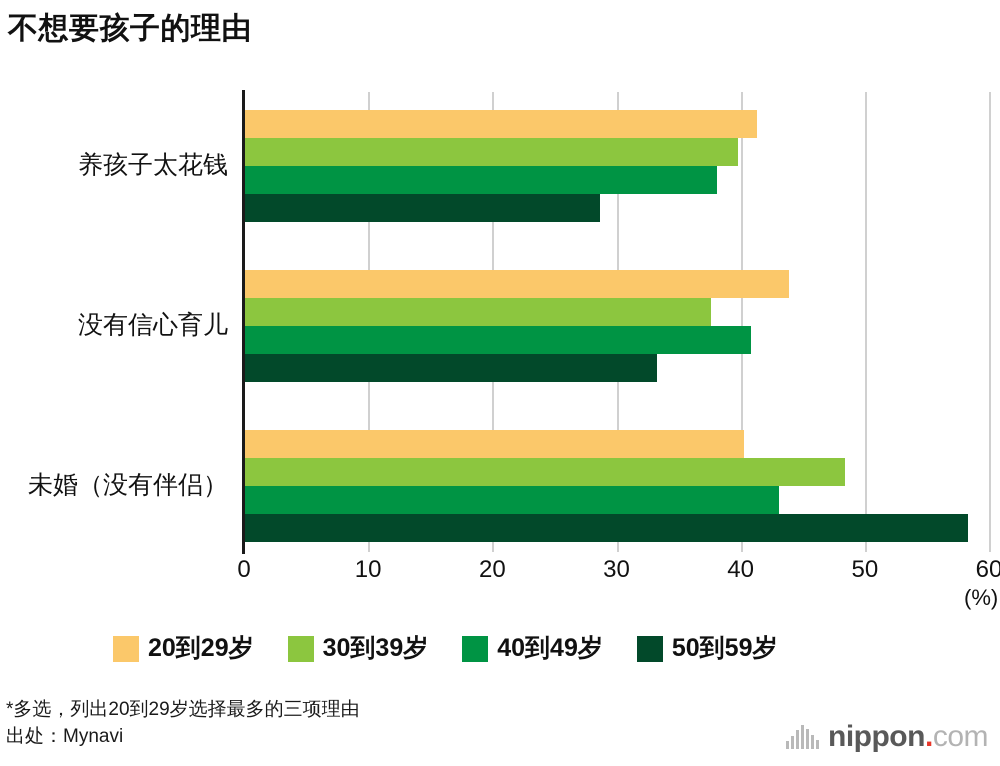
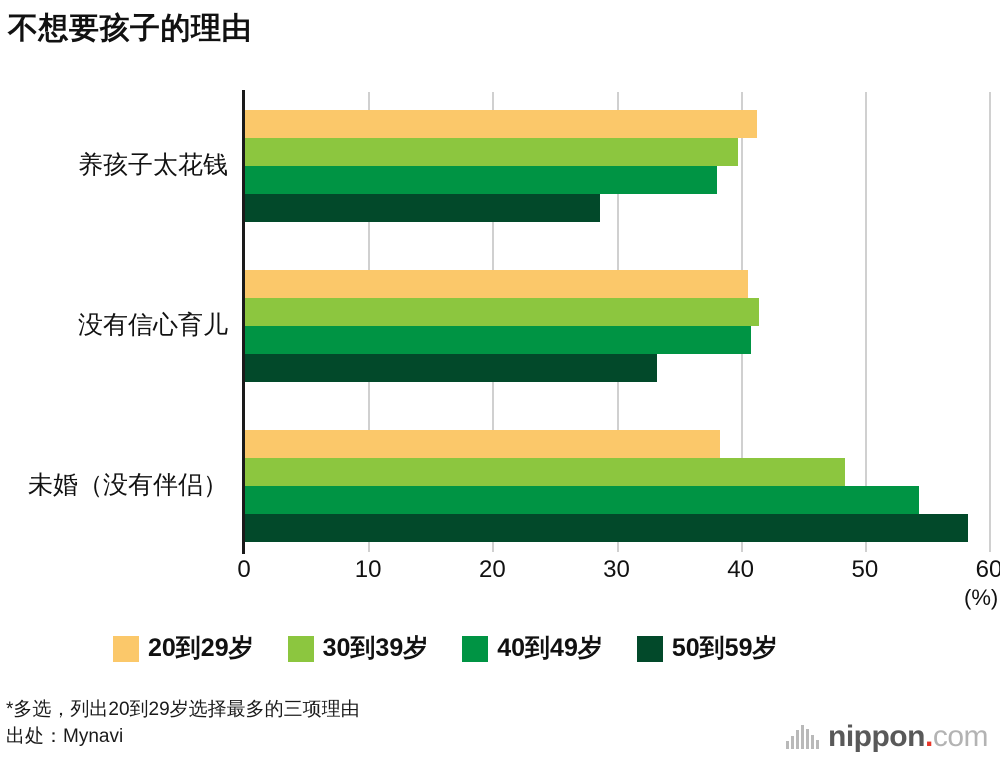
20到29岁/没有信心育儿: 43.9 -> 40.6
30到39岁/没有信心育儿: 37.6 -> 41.5
20到29岁/未婚（没有伴侣）: 40.3 -> 38.3
40到49岁/未婚（没有伴侣）: 43.1 -> 54.4
